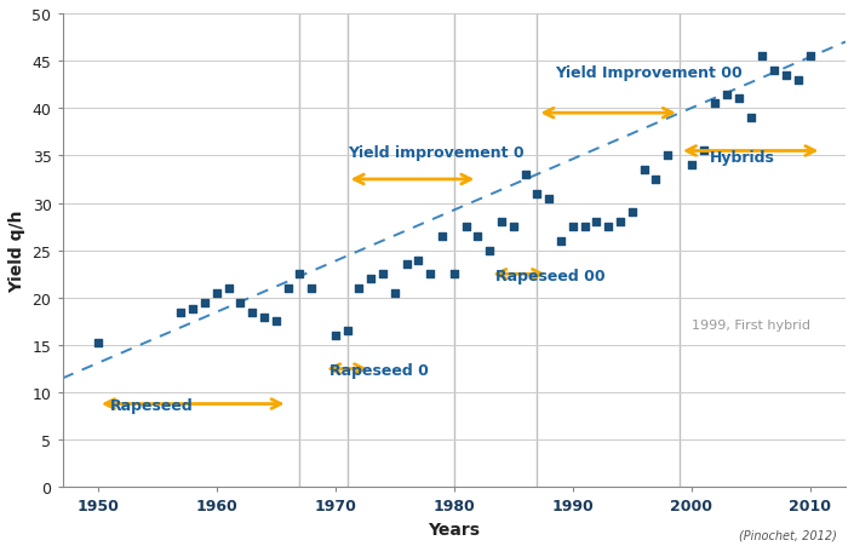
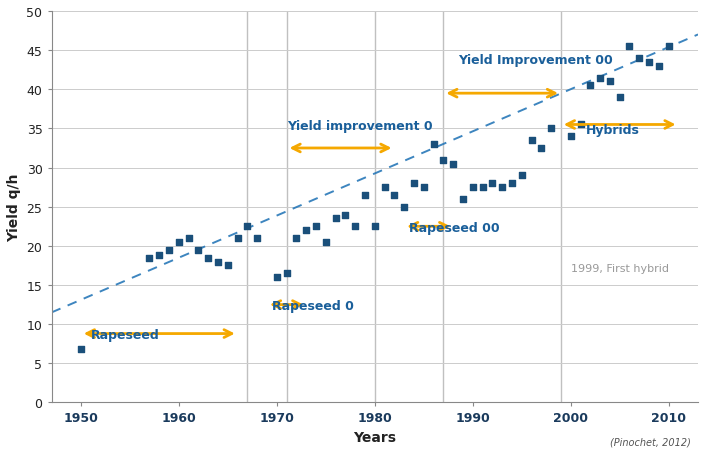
1950: 15.2 -> 6.8
